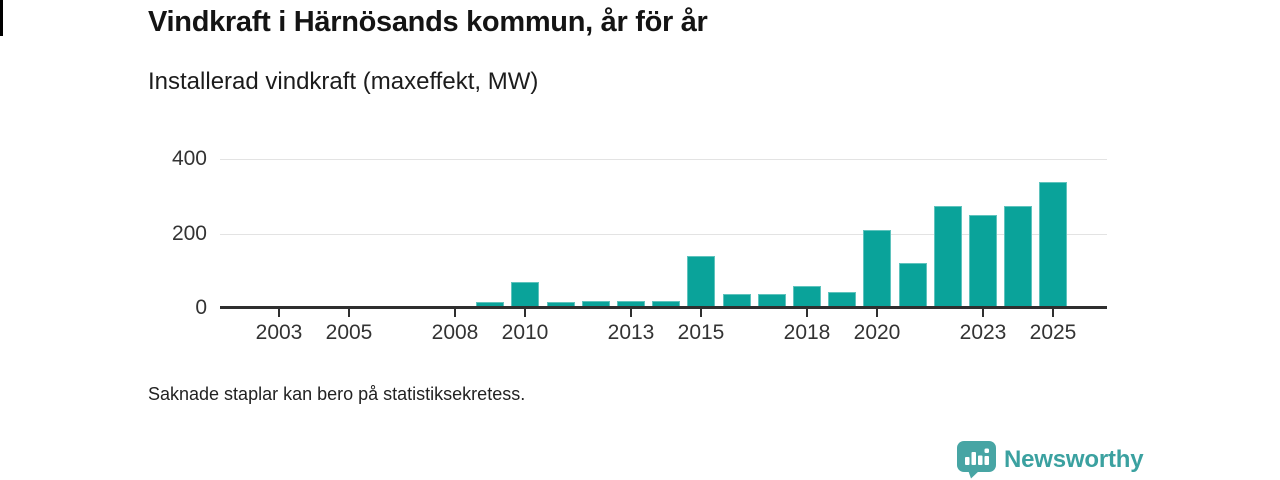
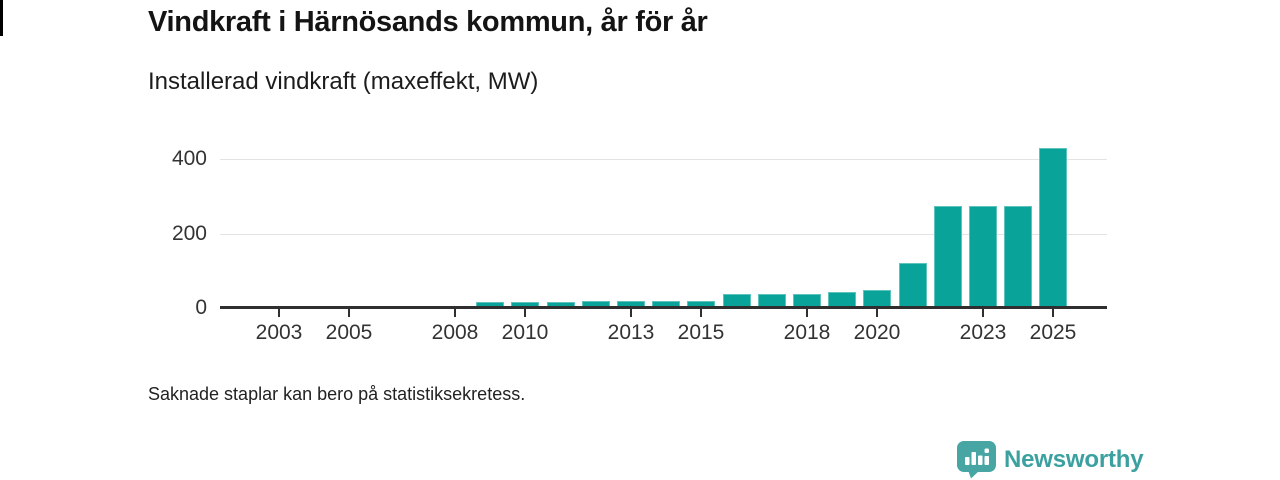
2010: 70 -> 20
2015: 140 -> 20
2018: 60 -> 40
2020: 210 -> 50
2023: 250 -> 280
2025: 340 -> 430
